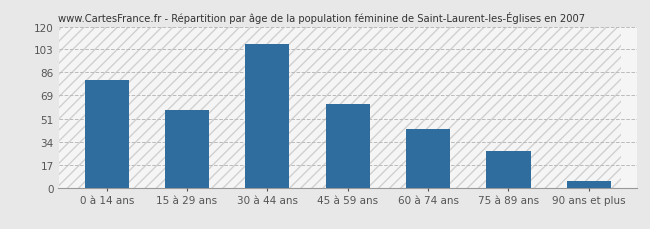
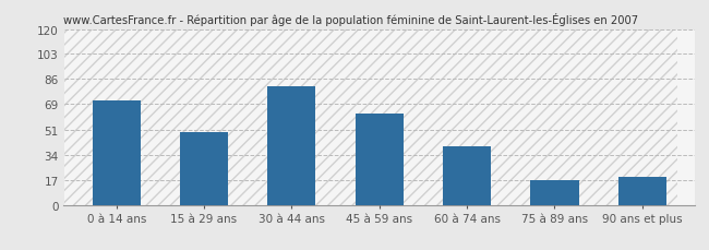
0 à 14 ans: 80 -> 71
15 à 29 ans: 58 -> 50
30 à 44 ans: 107 -> 81
60 à 74 ans: 44 -> 40
75 à 89 ans: 27 -> 17
90 ans et plus: 5 -> 19
